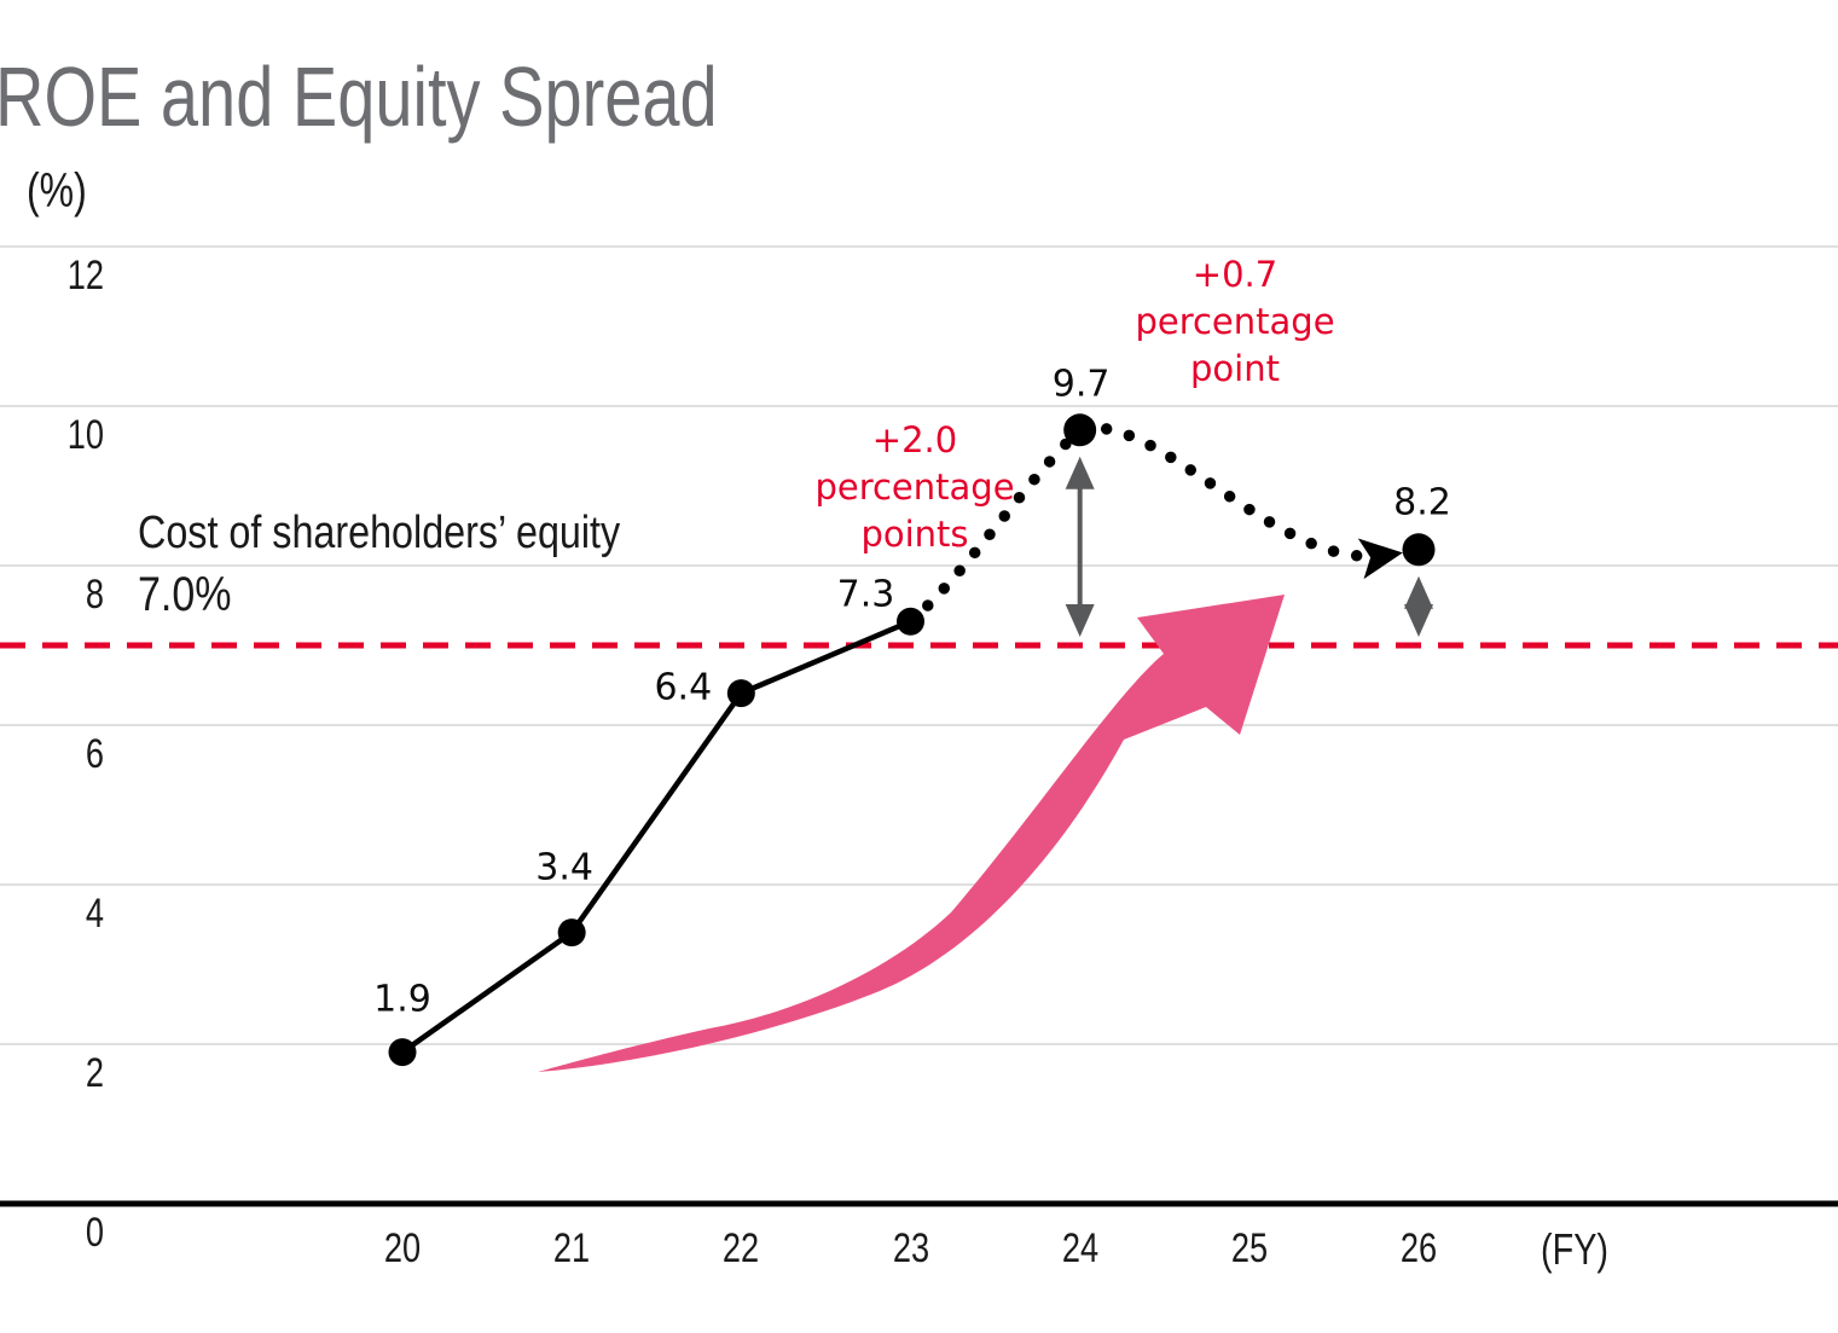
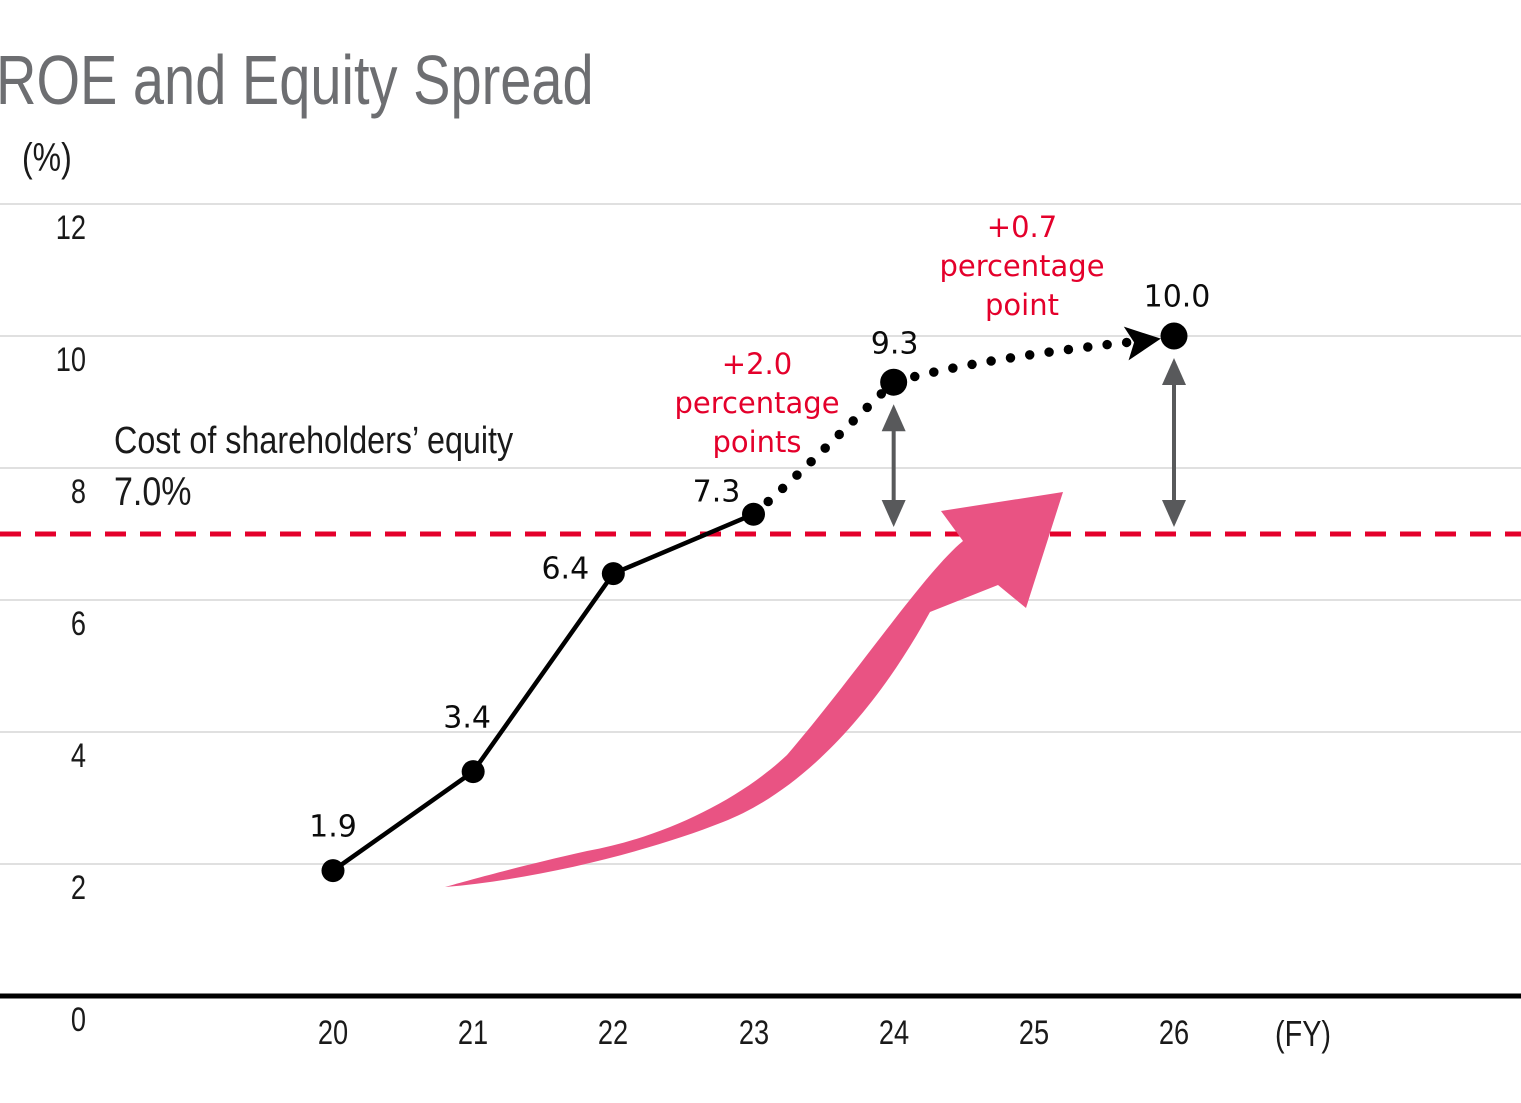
24: 9.7 -> 9.3
26: 8.2 -> 10.0
